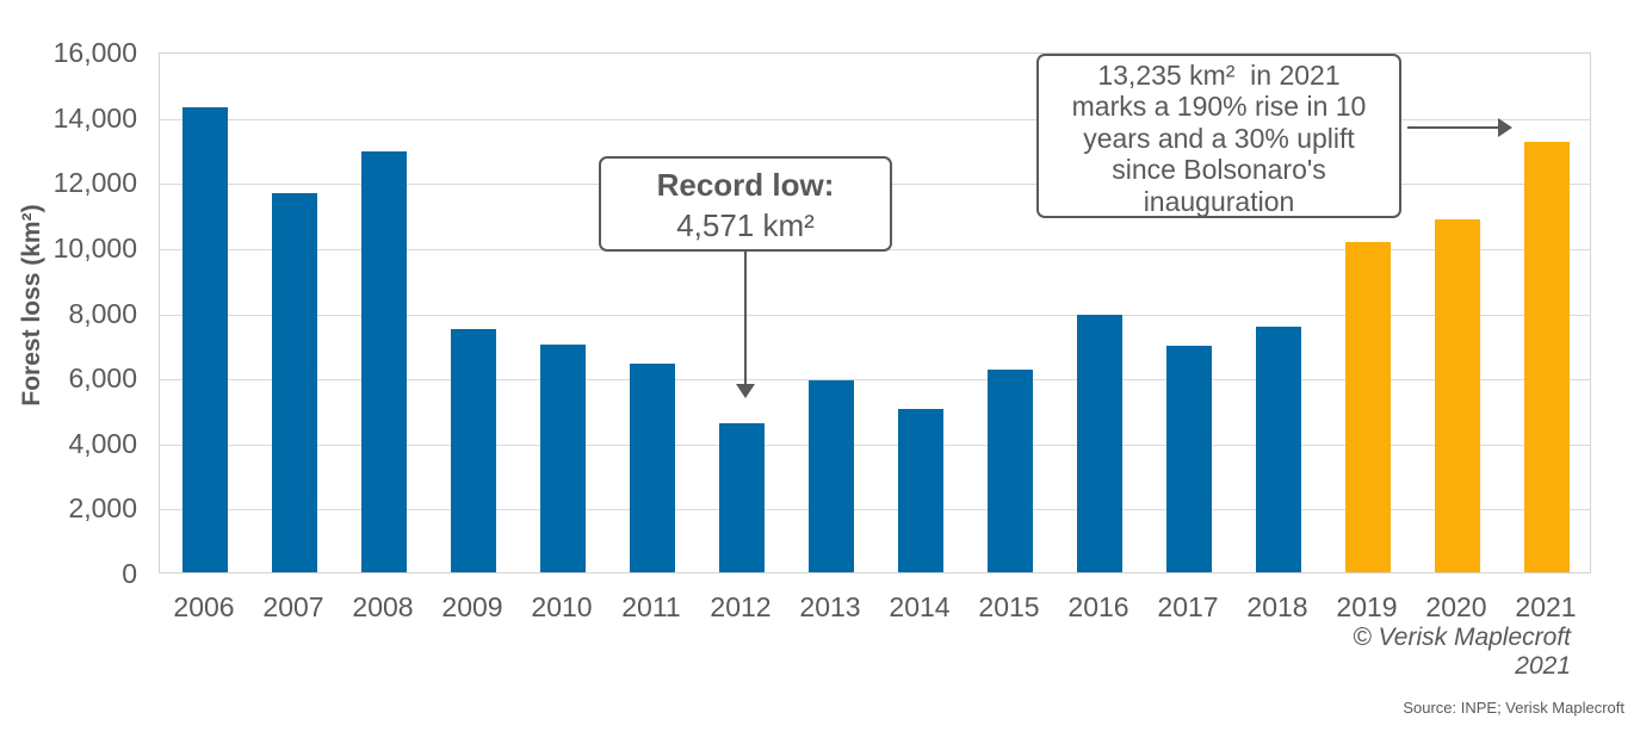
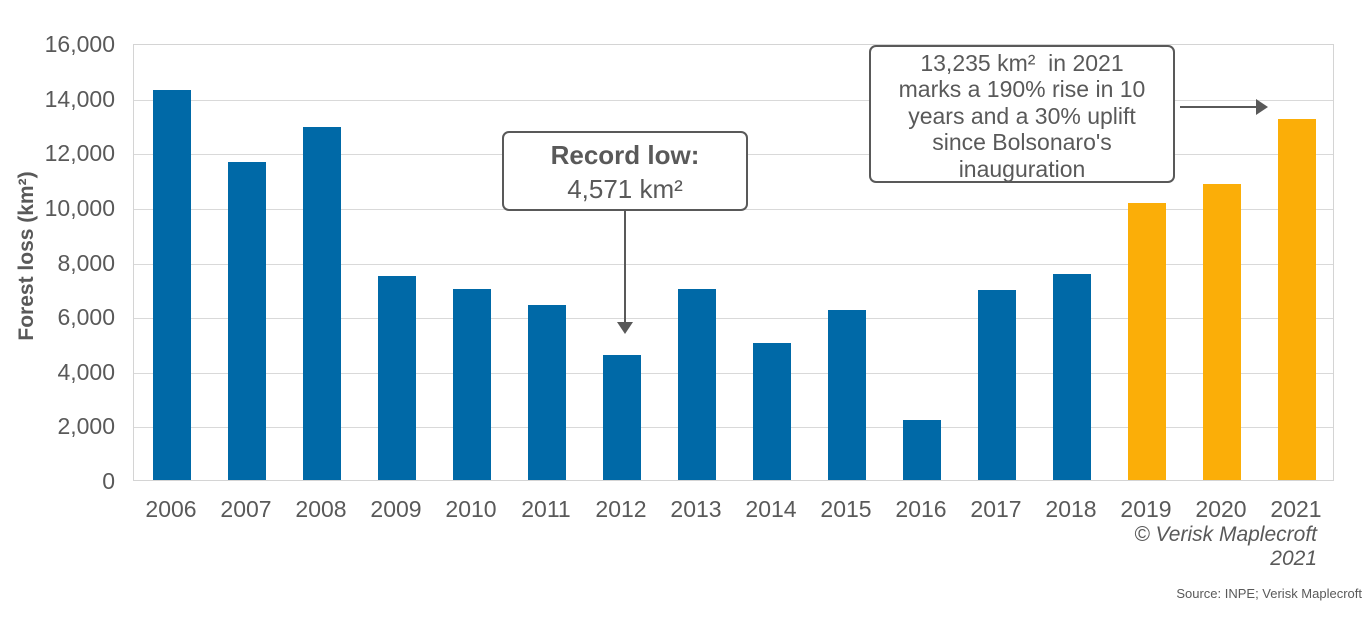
2013: 5900 -> 7000
2016: 7900 -> 2200
